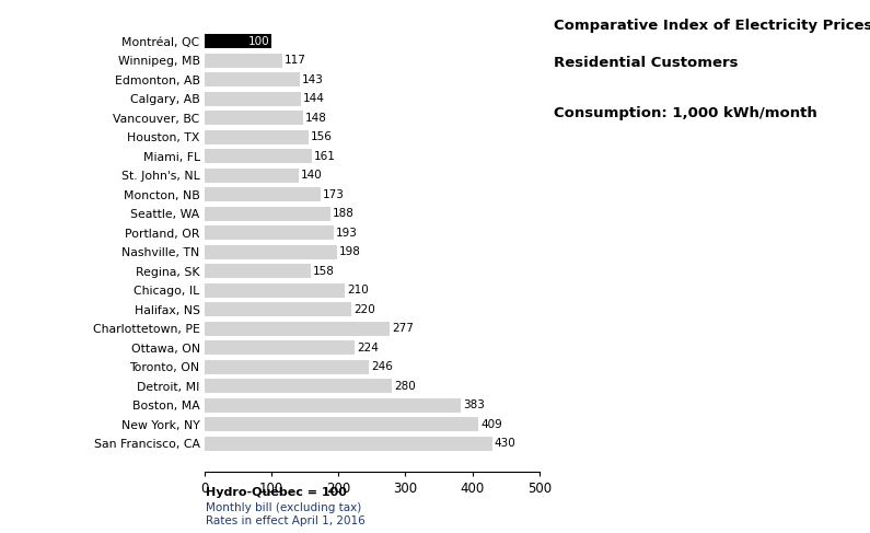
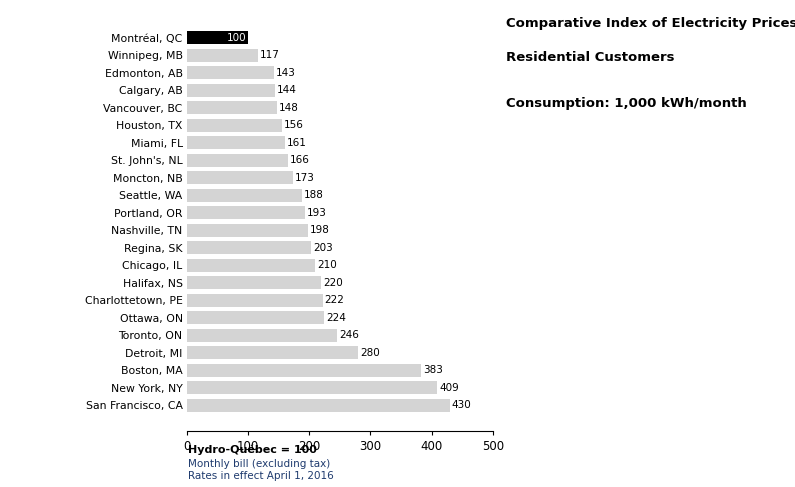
St. John's, NL: 140 -> 166
Regina, SK: 158 -> 203
Charlottetown, PE: 277 -> 222
